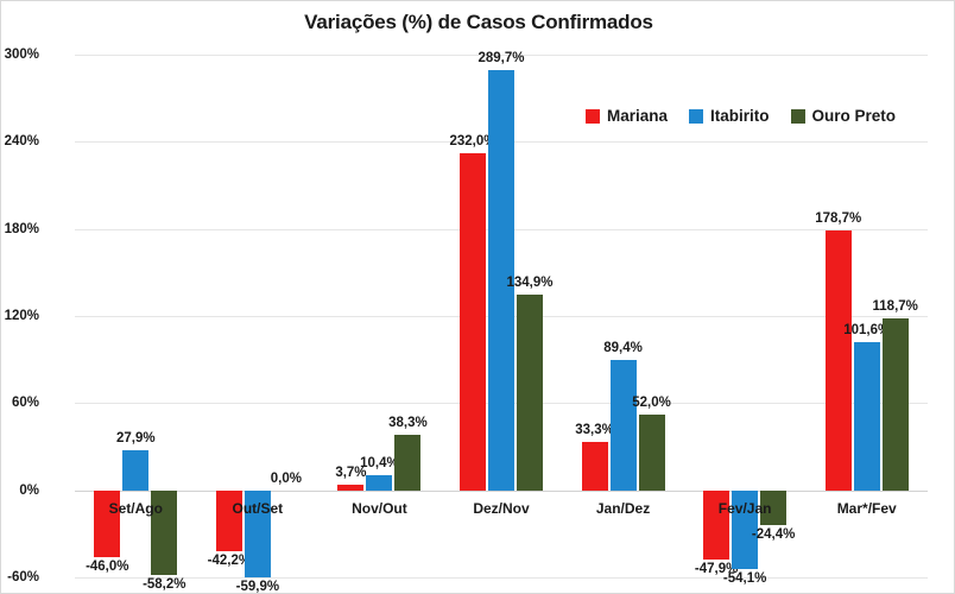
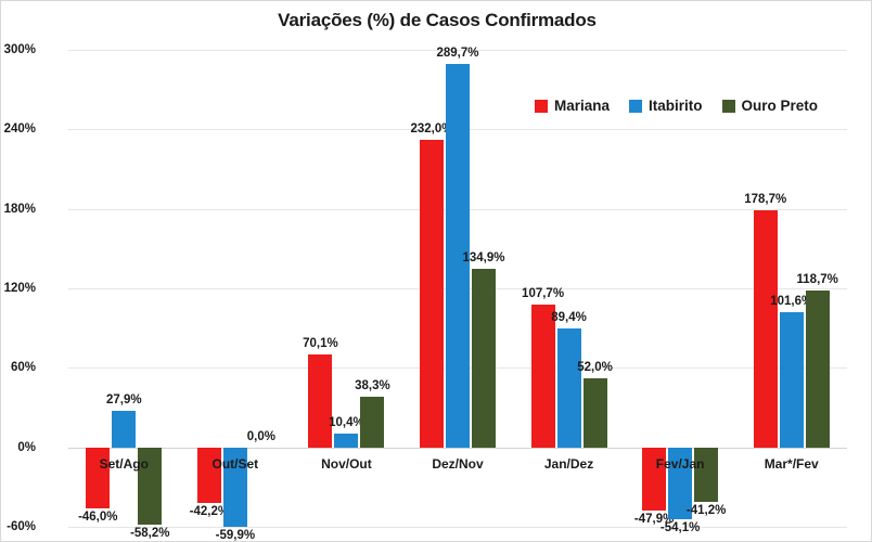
Mariana/Nov/Out: 3,7% -> 70,1%
Mariana/Jan/Dez: 33,3% -> 107,7%
Ouro Preto/Fev/Jan: -24,4% -> -41,2%
